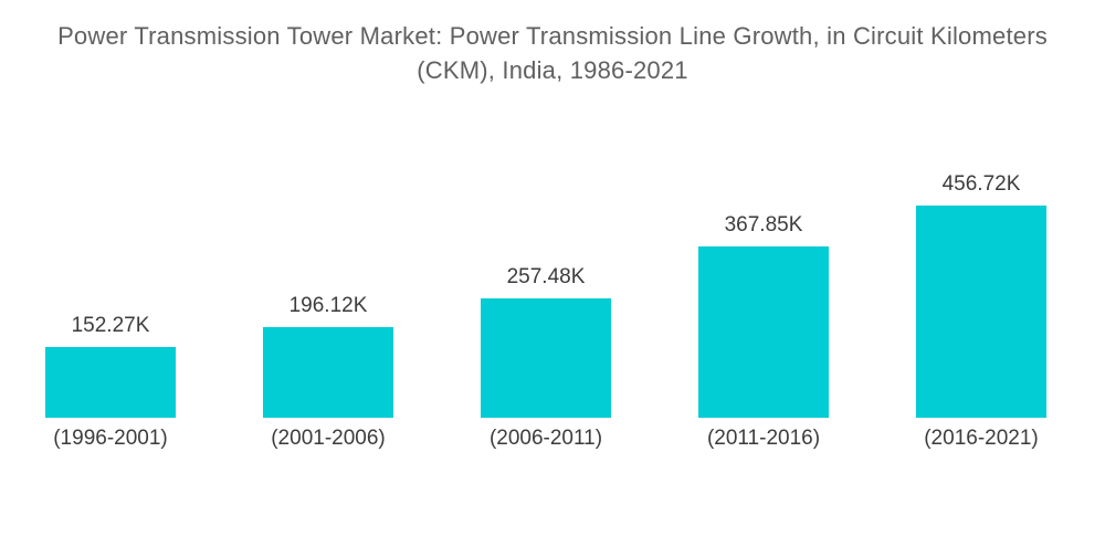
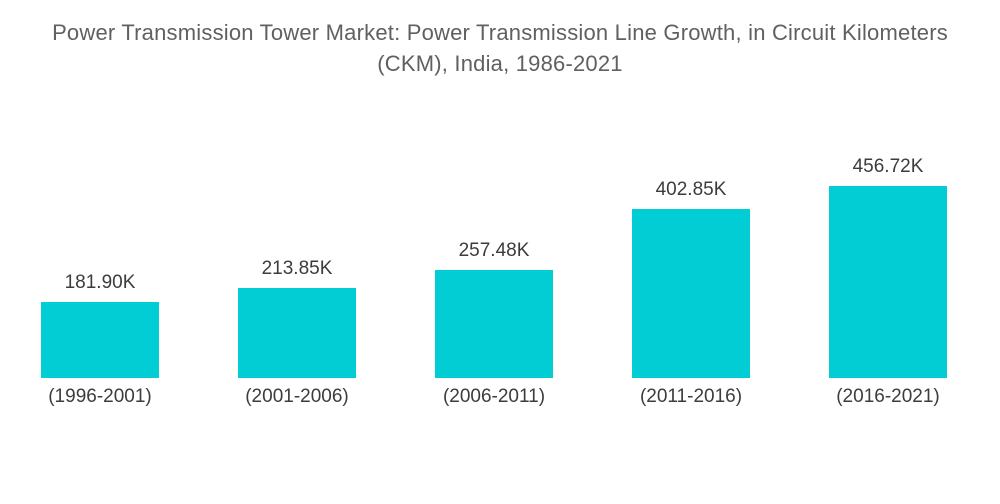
(1996-2001): 152.27K -> 181.90K
(2001-2006): 196.12K -> 213.85K
(2011-2016): 367.85K -> 402.85K
